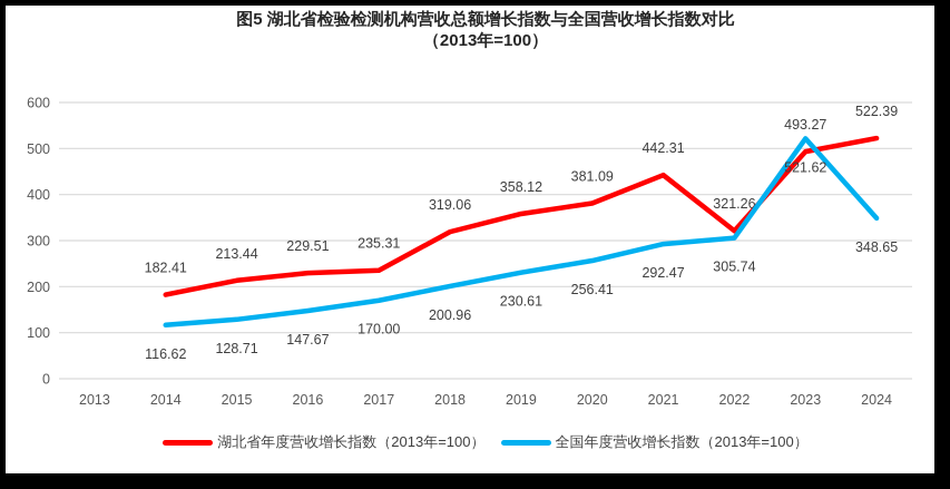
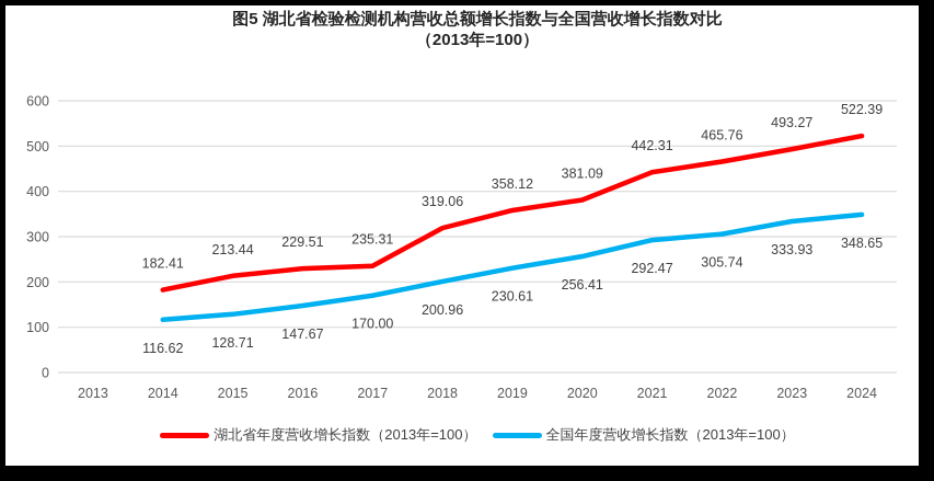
湖北省年度营收增长指数（2013年=100）/2022: 321.26 -> 465.76
全国年度营收增长指数（2013年=100）/2023: 521.62 -> 333.93
